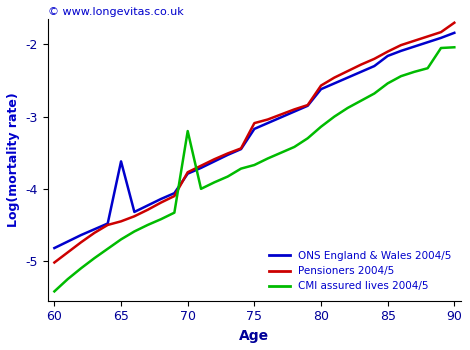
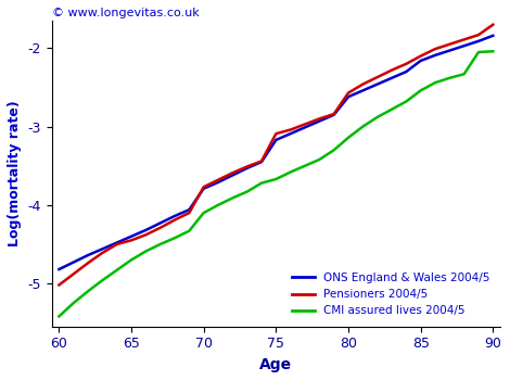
ONS England & Wales 2004/5/65: -3.62 -> -4.40
CMI assured lives 2004/5/70: -3.20 -> -4.10
